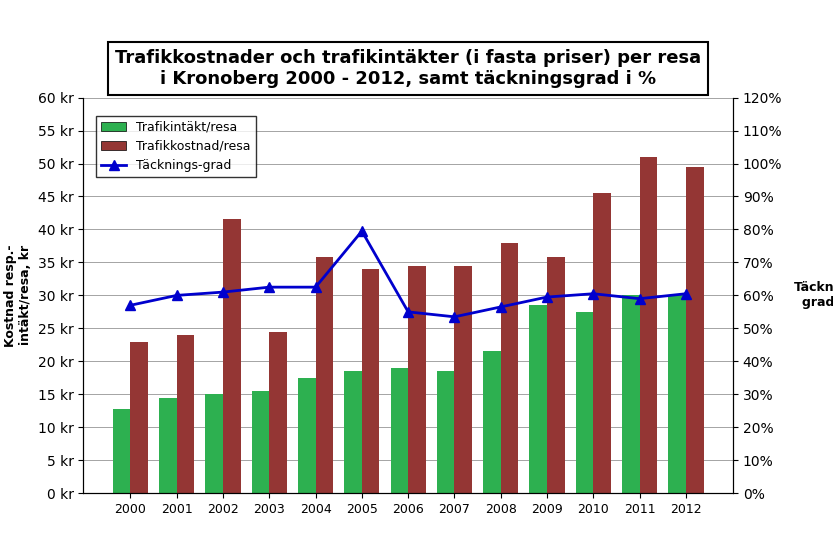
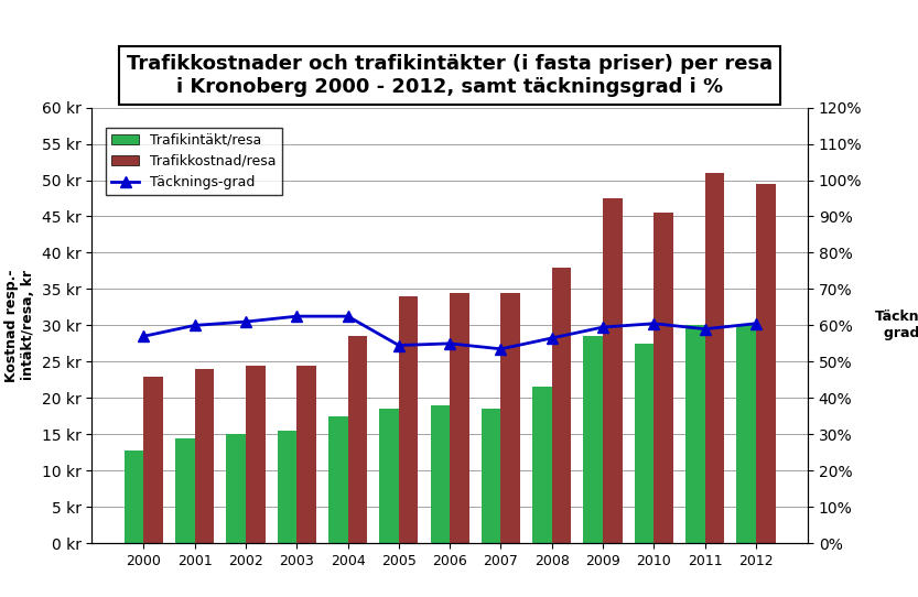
Trafikkostnad/resa/2002: 41.6 kr -> 24.5 kr
Trafikkostnad/resa/2004: 35.8 kr -> 28.5 kr
Täcknings-grad/2005: 79.5% -> 54.5%
Trafikkostnad/resa/2009: 35.8 kr -> 47.5 kr
